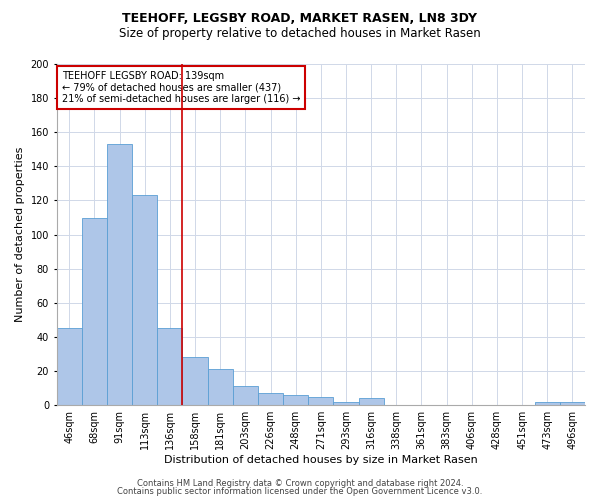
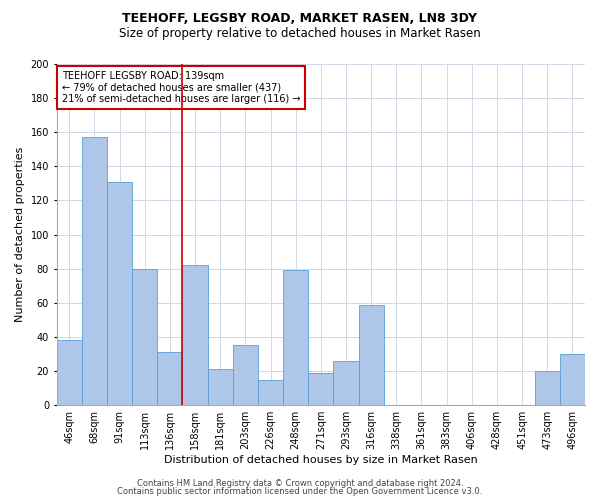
46sqm: 45 -> 38
68sqm: 110 -> 157
91sqm: 153 -> 131
113sqm: 123 -> 80
136sqm: 45 -> 31
158sqm: 28 -> 82
203sqm: 11 -> 35
226sqm: 7 -> 15
248sqm: 6 -> 79
271sqm: 5 -> 19
293sqm: 2 -> 26
316sqm: 4 -> 59
473sqm: 2 -> 20
496sqm: 2 -> 30
